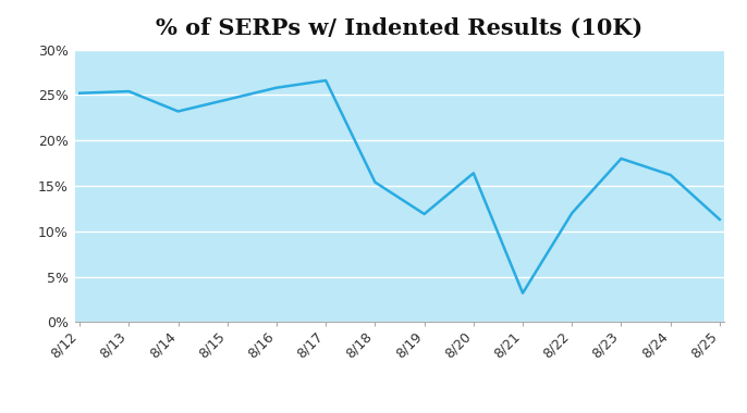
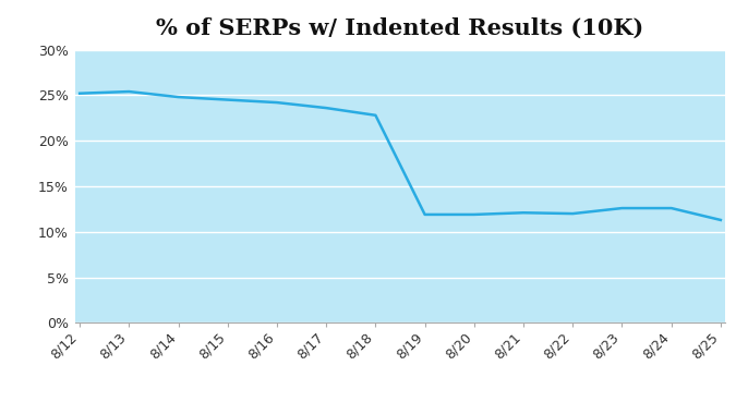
8/14: 23.2% -> 24.8%
8/16: 25.8% -> 24.2%
8/17: 26.6% -> 23.6%
8/18: 15.4% -> 22.8%
8/20: 16.4% -> 11.9%
8/21: 3.2% -> 12.1%
8/23: 18.0% -> 12.6%
8/24: 16.2% -> 12.6%
